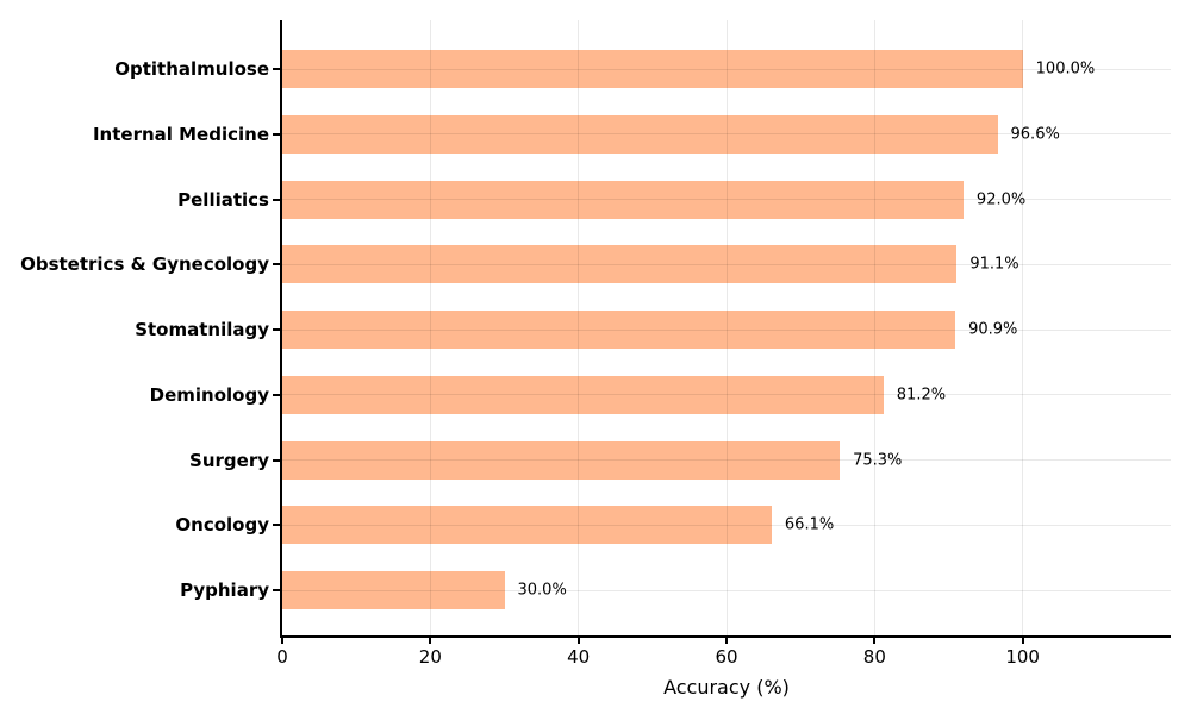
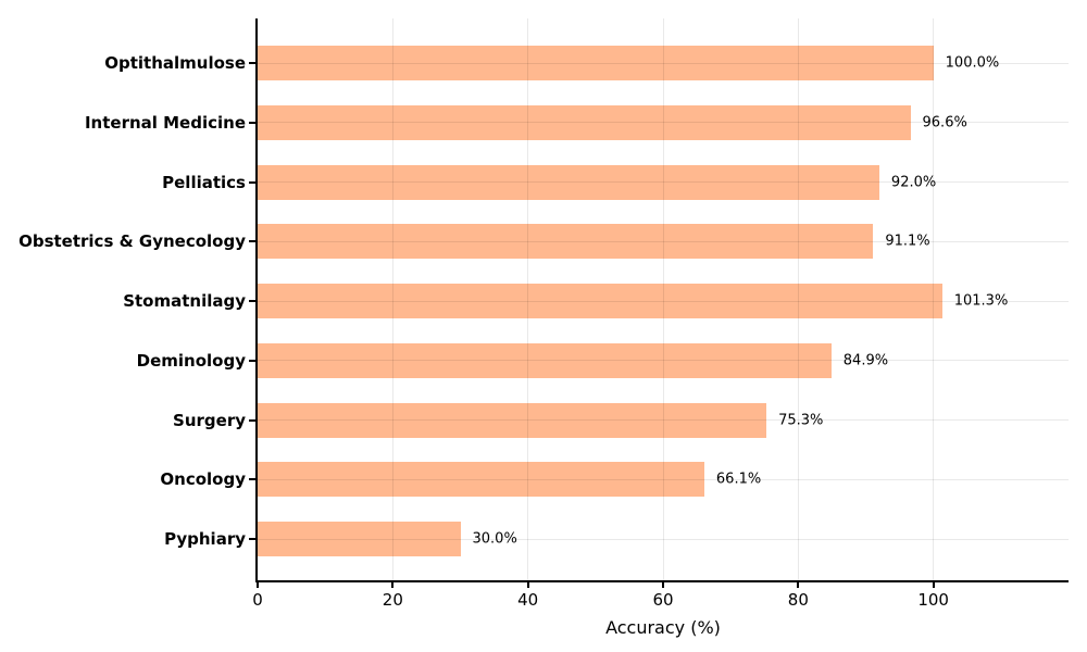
Stomatnilagy: 90.9% -> 101.3%
Deminology: 81.2% -> 84.9%
